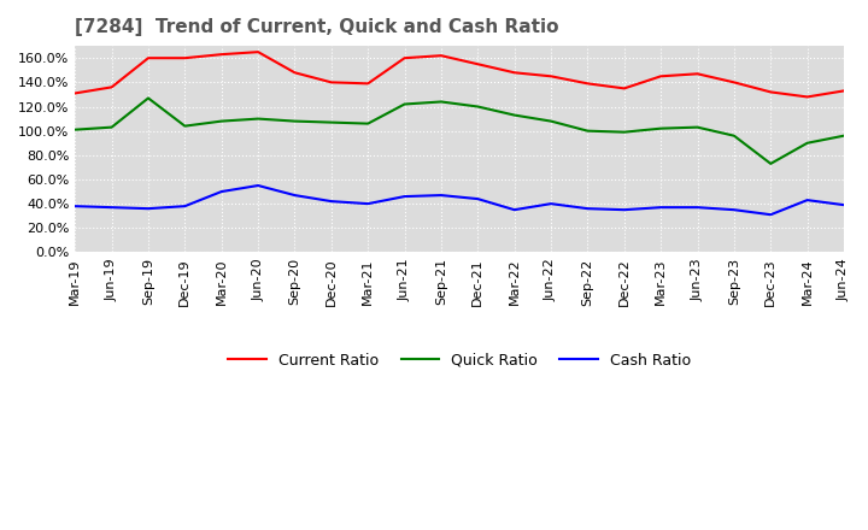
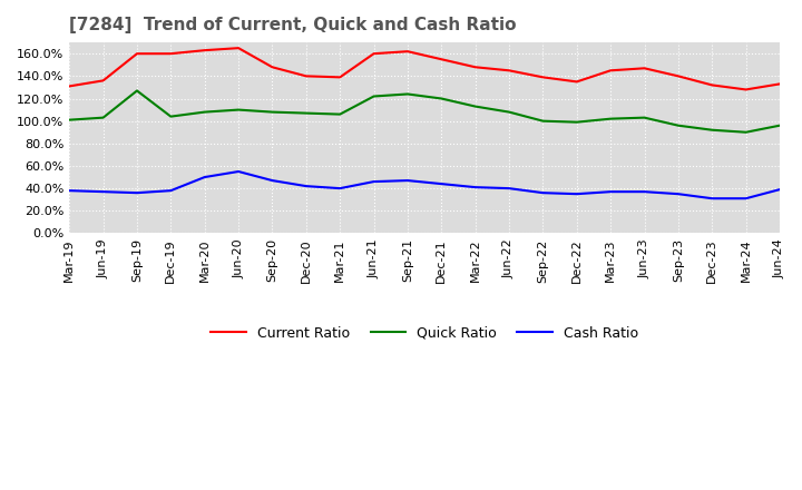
Cash Ratio/Mar-22: 35% -> 41%
Quick Ratio/Dec-23: 73% -> 92%
Cash Ratio/Mar-24: 43% -> 31%
